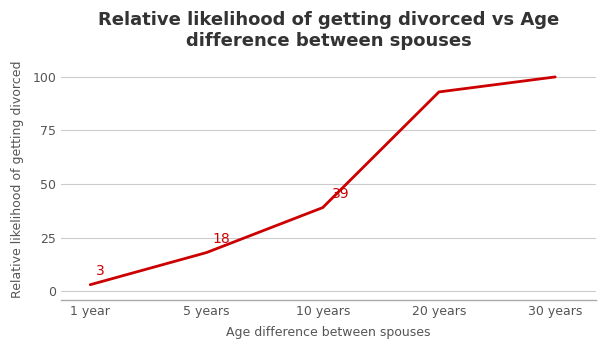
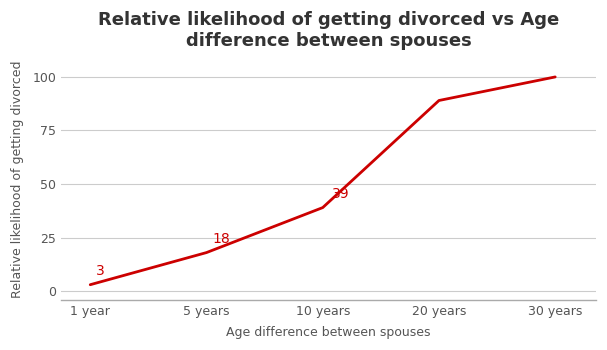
20 years: 93 -> 89
